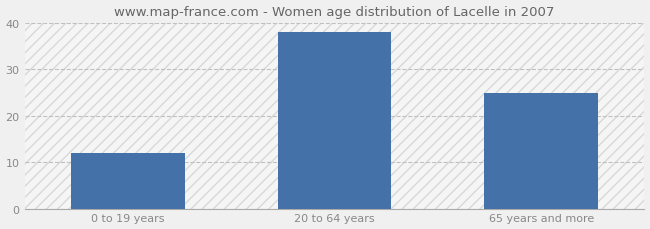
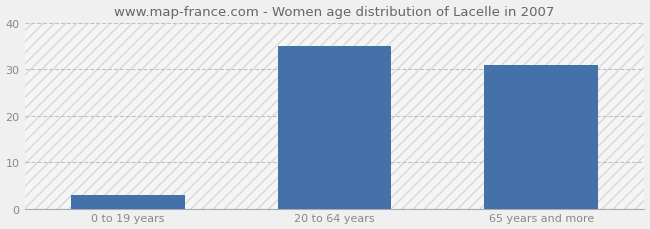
0 to 19 years: 12 -> 3
20 to 64 years: 38 -> 35
65 years and more: 25 -> 31
